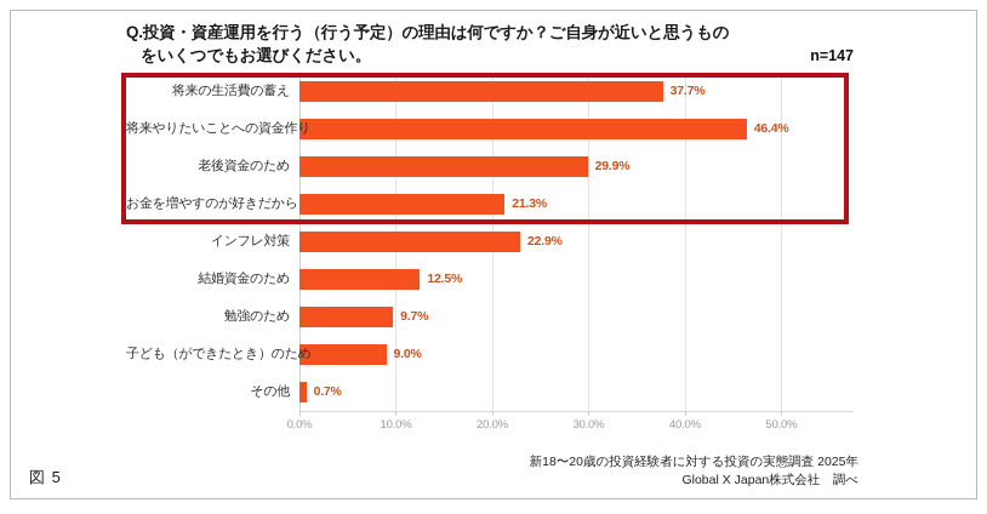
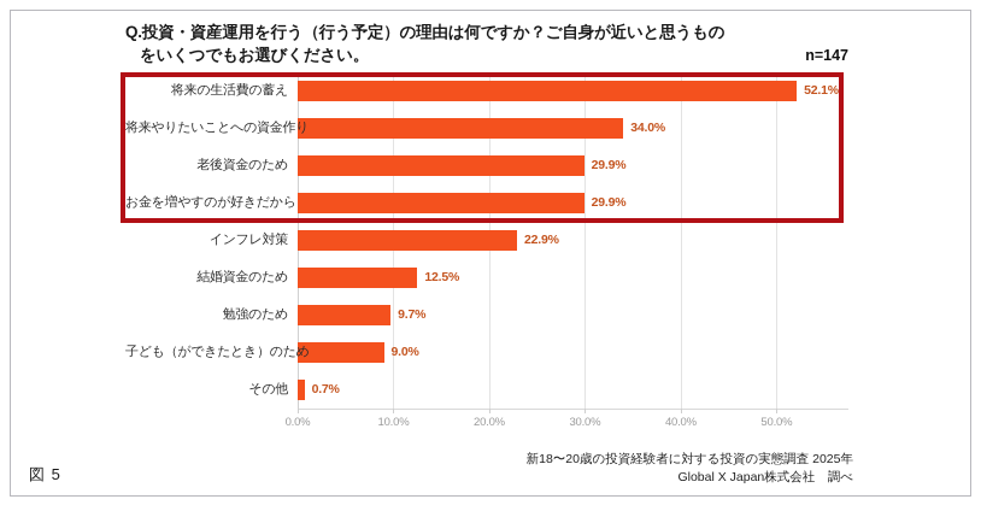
将来の生活費の蓄え: 37.7% -> 52.1%
将来やりたいことへの資金作り: 46.4% -> 34.0%
お金を増やすのが好きだから: 21.3% -> 29.9%
